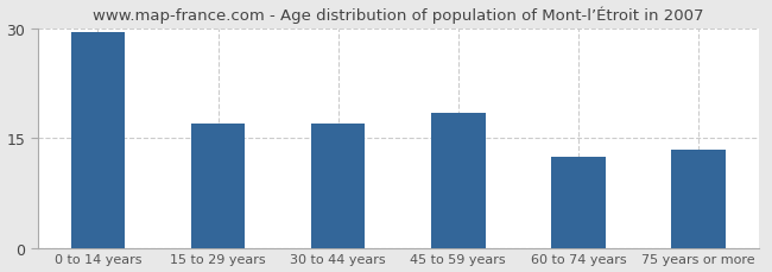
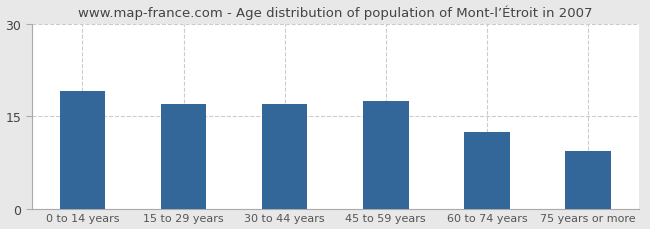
0 to 14 years: 29.5 -> 19.2
45 to 59 years: 18.5 -> 17.6
75 years or more: 13.5 -> 9.4
